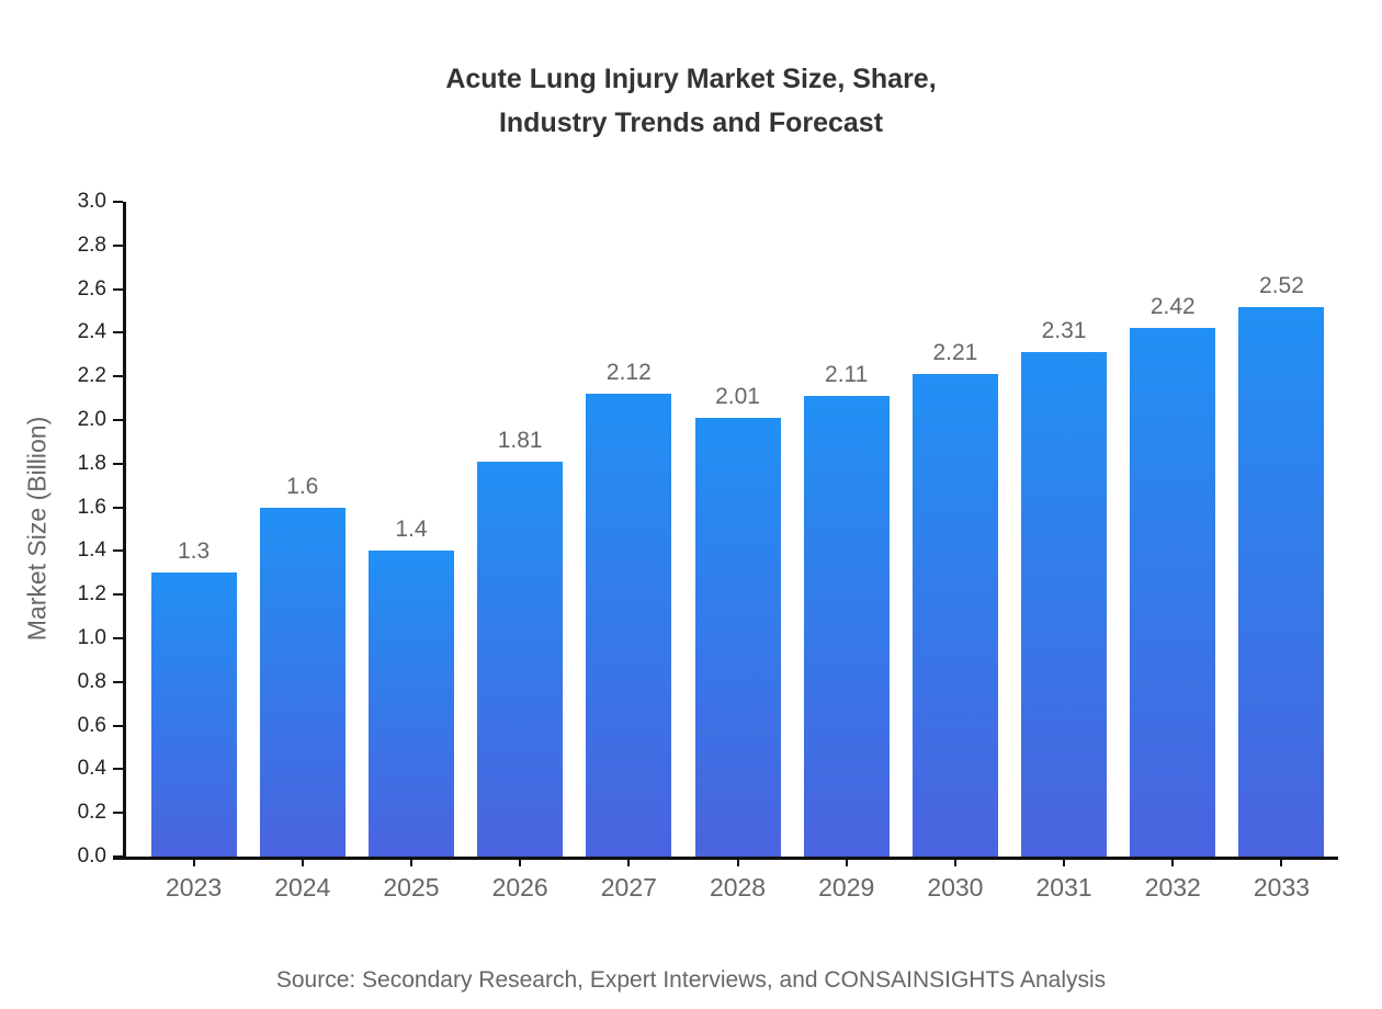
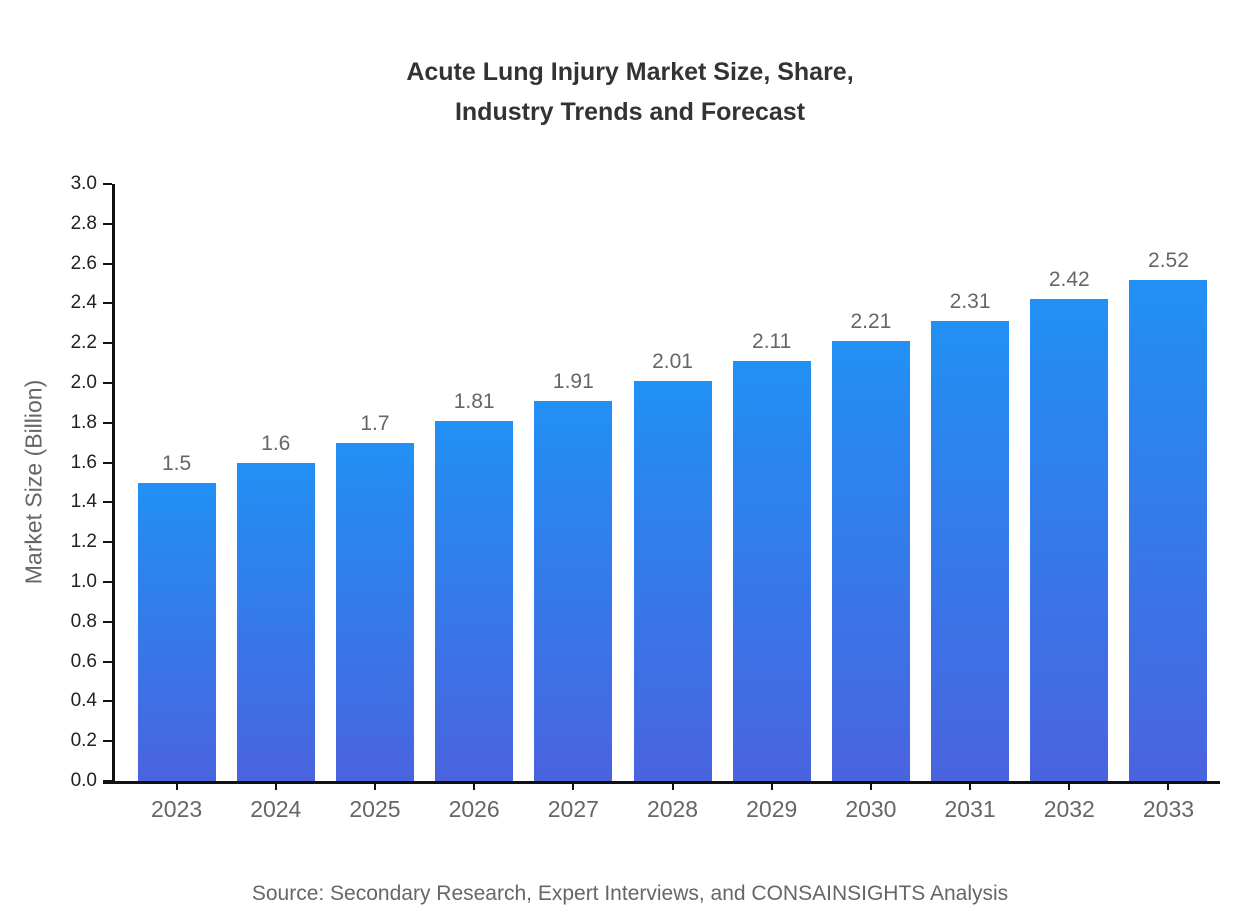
2023: 1.3 -> 1.5
2025: 1.4 -> 1.7
2027: 2.12 -> 1.91
